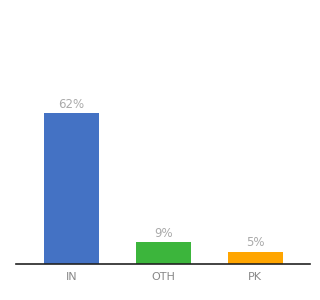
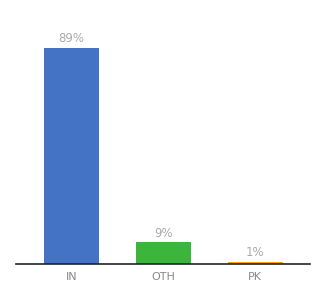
IN: 62% -> 89%
PK: 5% -> 1%
